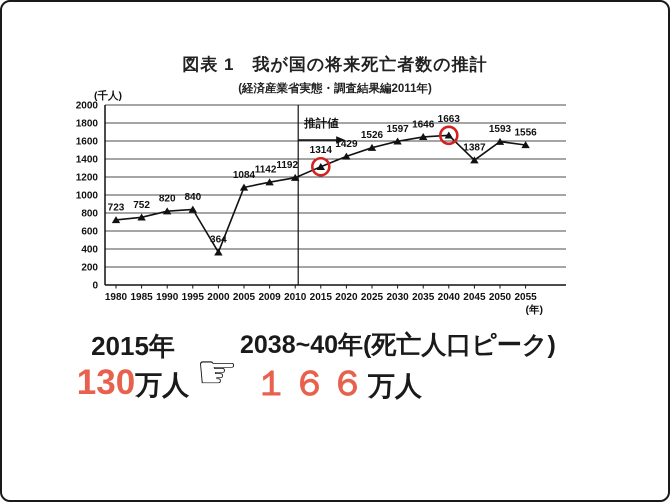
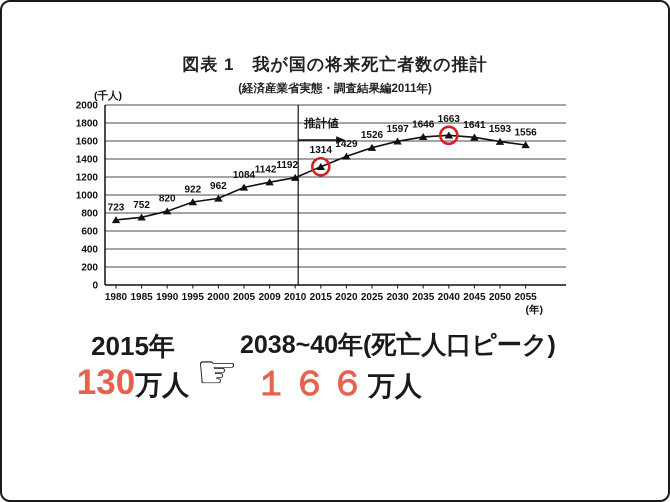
1995: 840 -> 922
2000: 364 -> 962
2045: 1387 -> 1641
